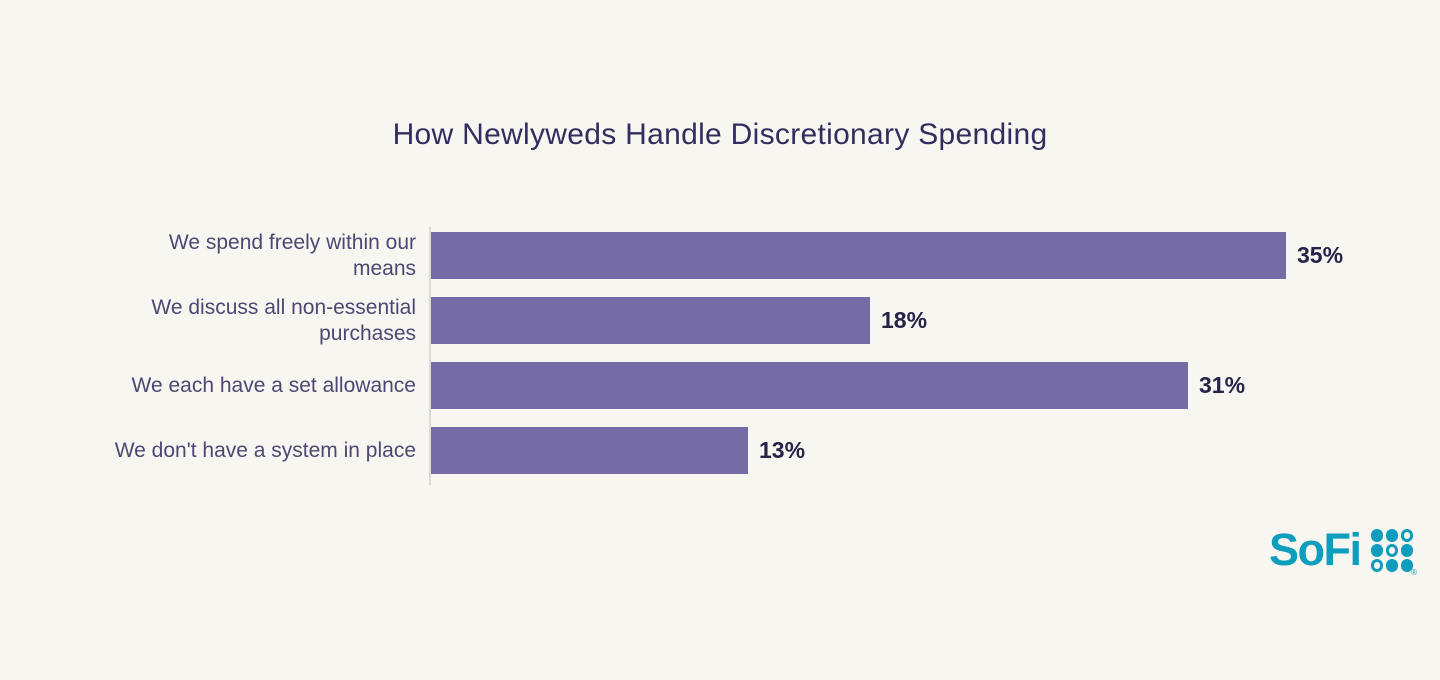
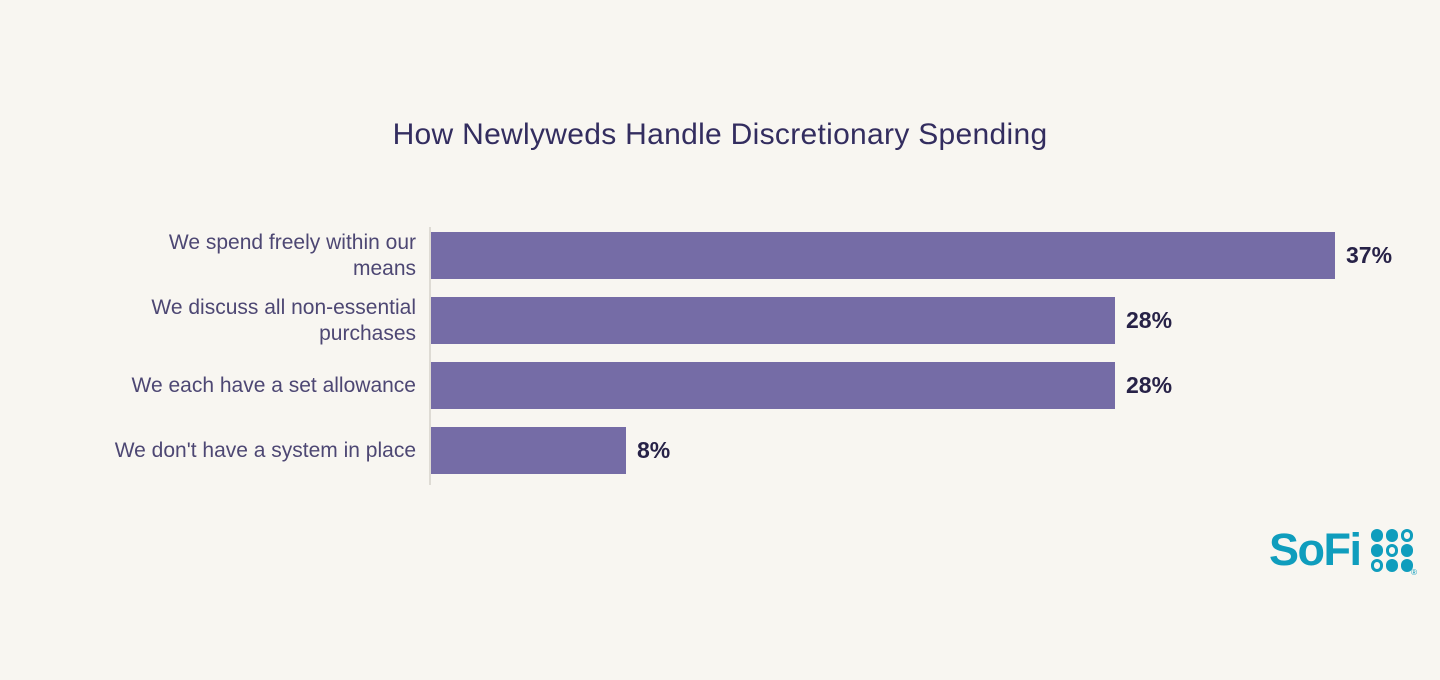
We spend freely within our means: 35% -> 37%
We discuss all non-essential purchases: 18% -> 28%
We each have a set allowance: 31% -> 28%
We don't have a system in place: 13% -> 8%
